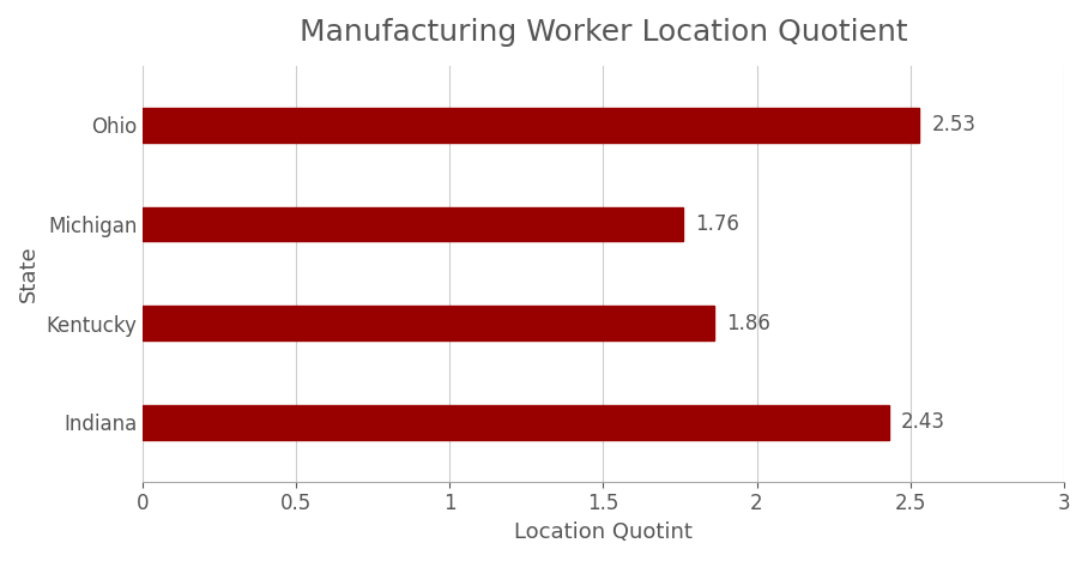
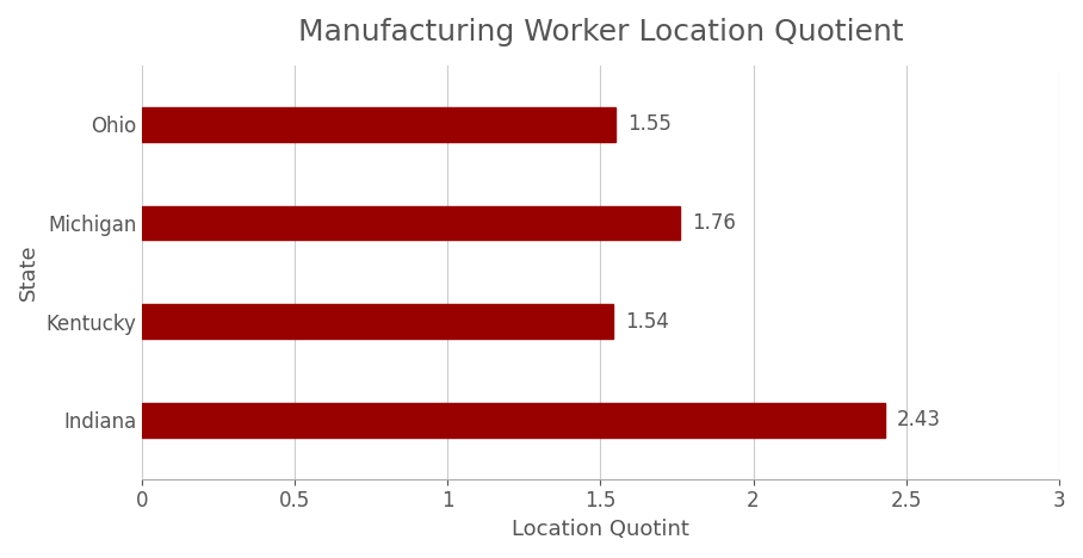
Ohio: 2.53 -> 1.55
Kentucky: 1.86 -> 1.54
